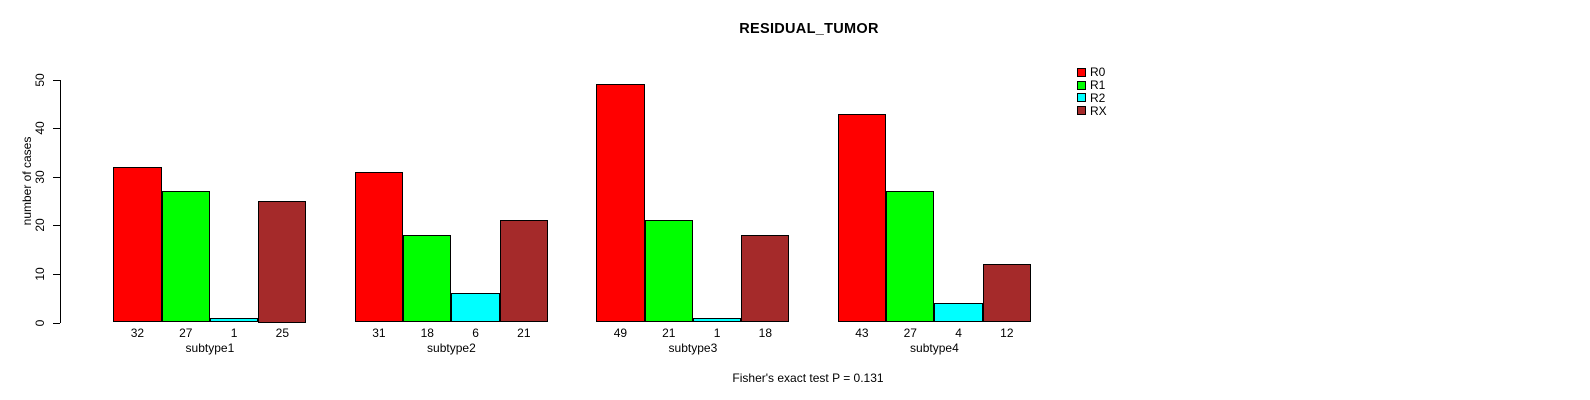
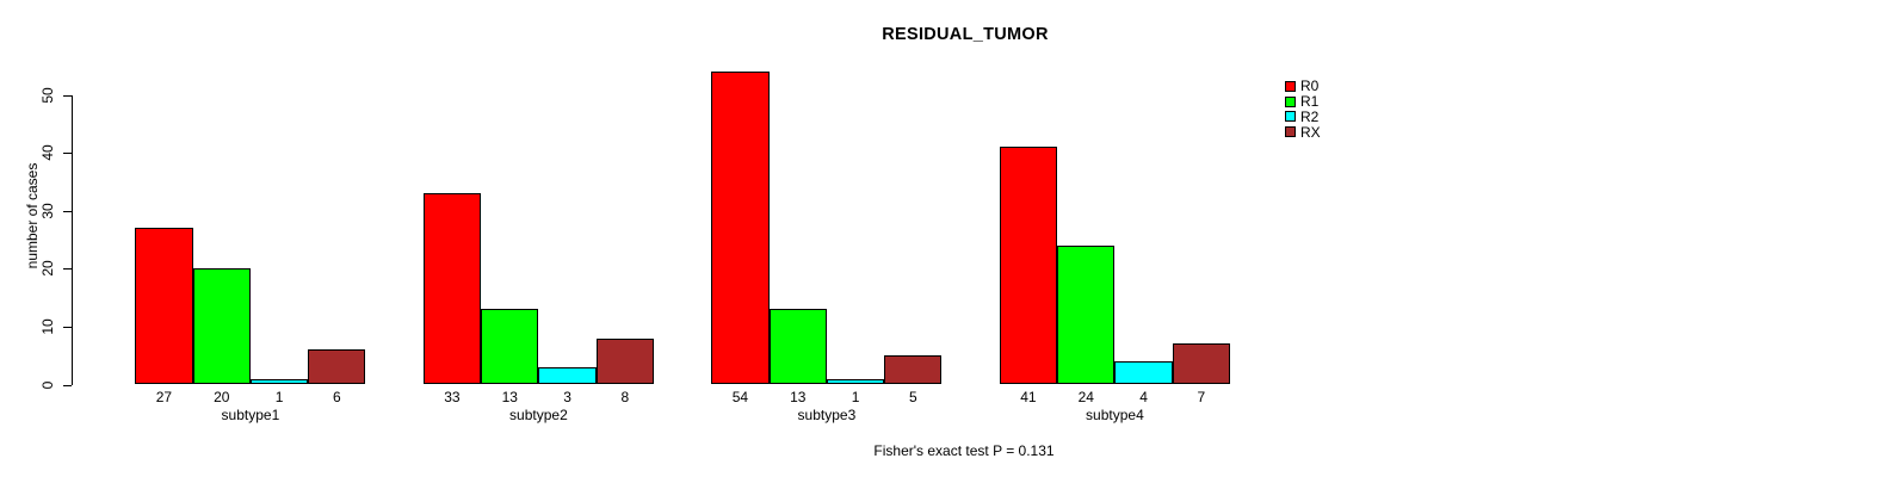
R0/subtype1: 32 -> 27
R1/subtype1: 27 -> 20
RX/subtype1: 25 -> 6
R0/subtype2: 31 -> 33
R1/subtype2: 18 -> 13
R2/subtype2: 6 -> 3
RX/subtype2: 21 -> 8
R0/subtype3: 49 -> 54
R1/subtype3: 21 -> 13
RX/subtype3: 18 -> 5
R0/subtype4: 43 -> 41
R1/subtype4: 27 -> 24
RX/subtype4: 12 -> 7
